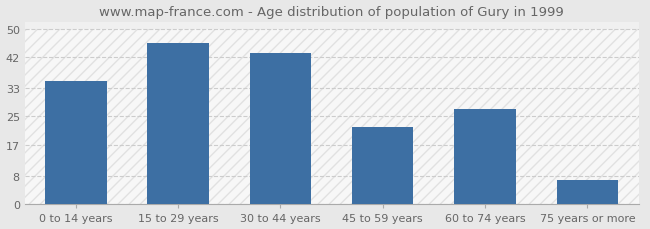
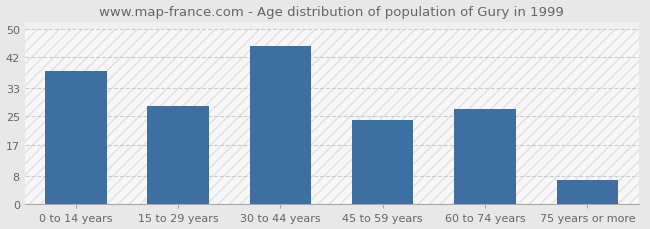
0 to 14 years: 35 -> 38
15 to 29 years: 46 -> 28
30 to 44 years: 43 -> 45
45 to 59 years: 22 -> 24
